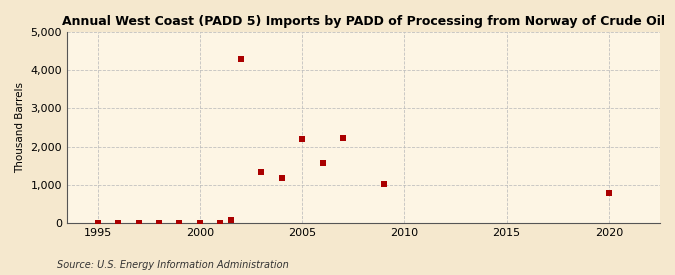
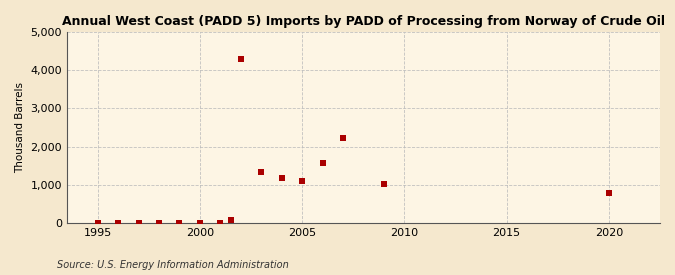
2005: 2,200 -> 1,100
